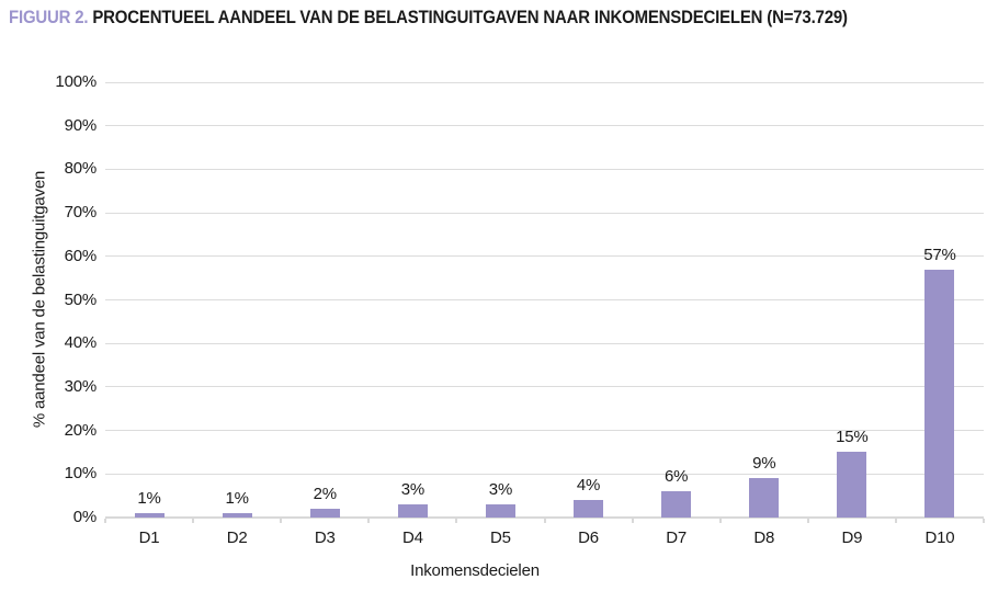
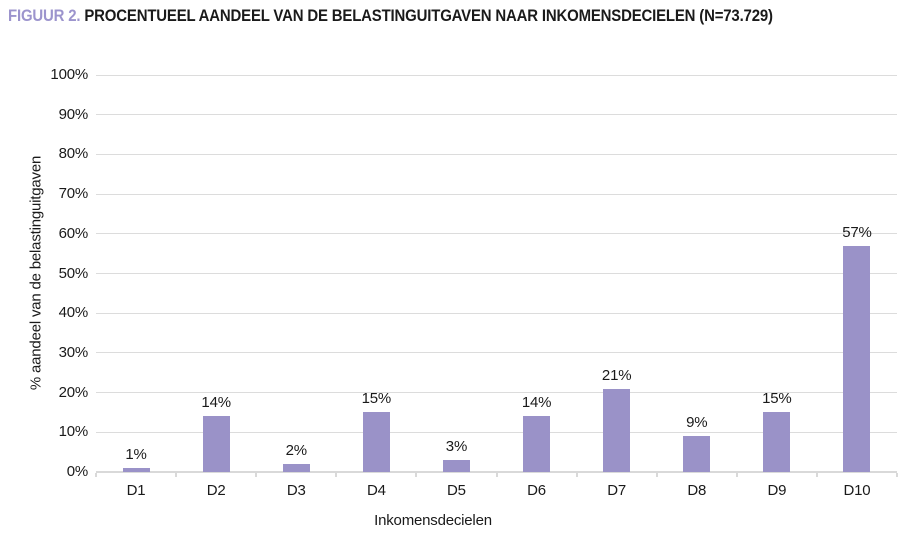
D2: 1% -> 14%
D4: 3% -> 15%
D6: 4% -> 14%
D7: 6% -> 21%
